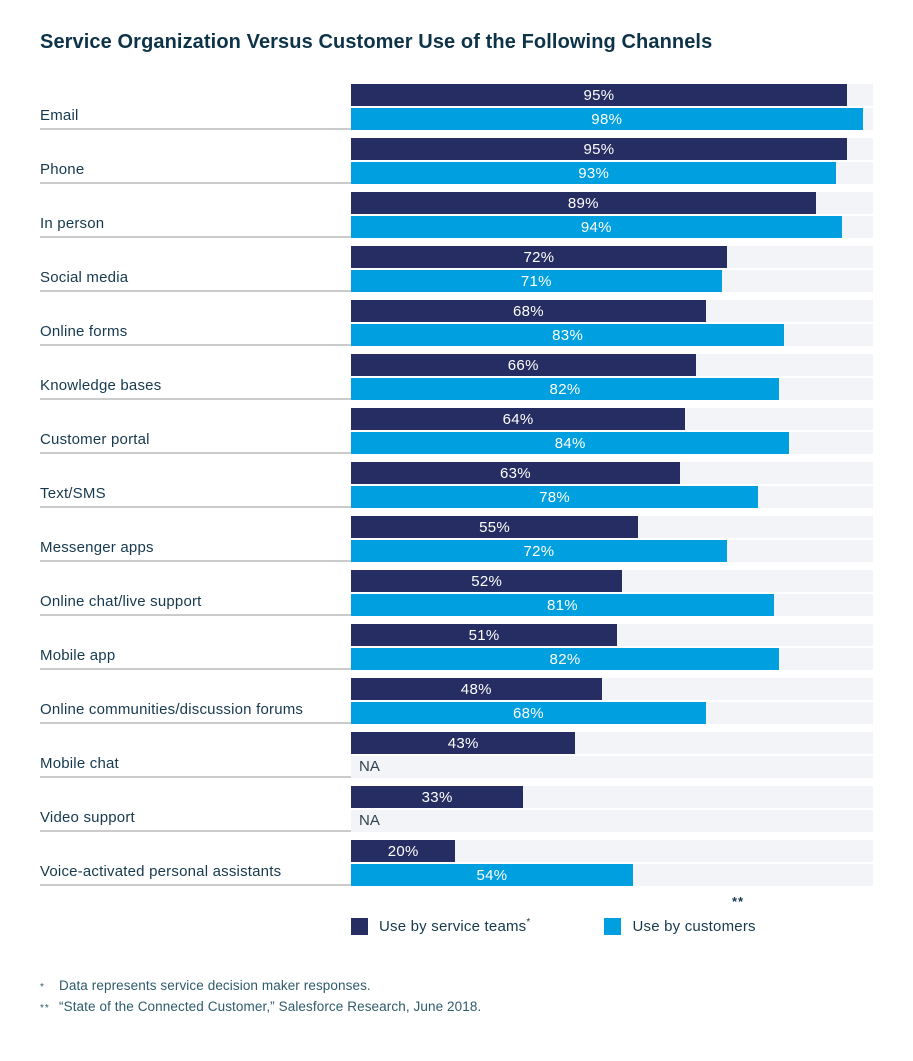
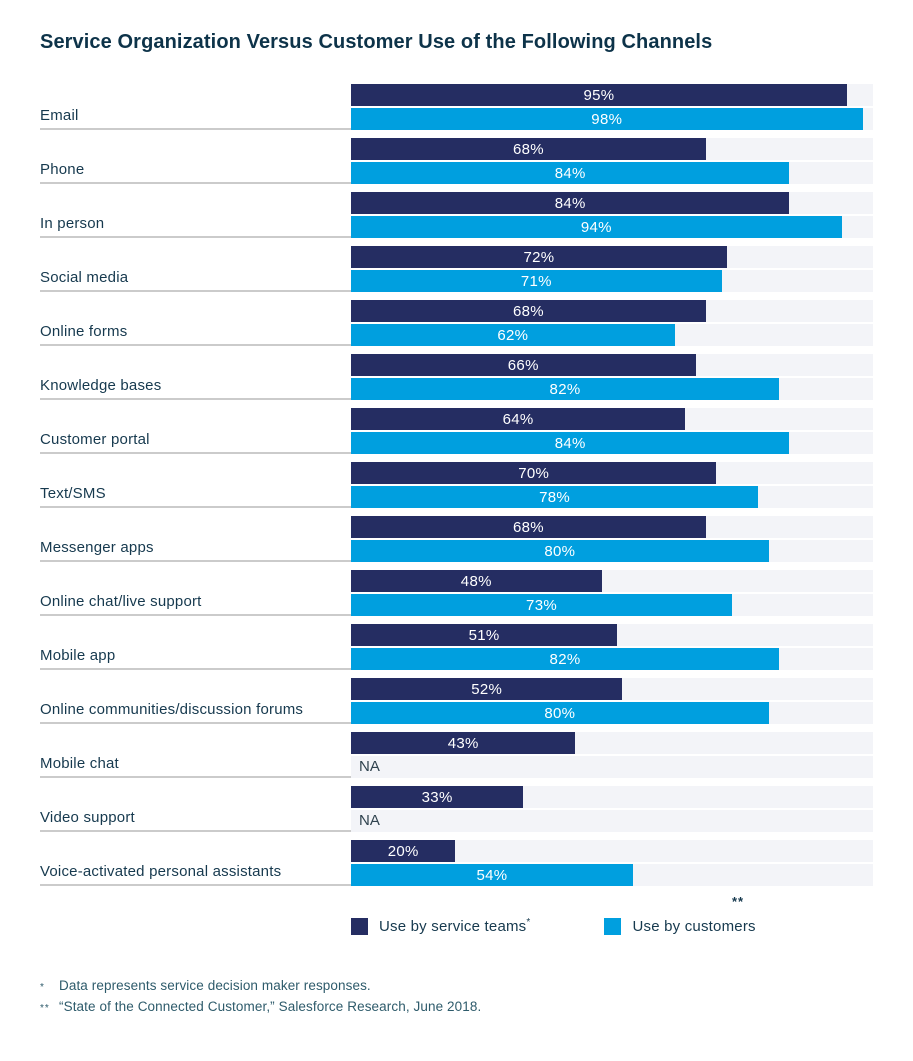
Use by service teams/Phone: 95% -> 68%
Use by customers/Phone: 93% -> 84%
Use by service teams/In person: 89% -> 84%
Use by customers/Online forms: 83% -> 62%
Use by service teams/Text/SMS: 63% -> 70%
Use by service teams/Messenger apps: 55% -> 68%
Use by customers/Messenger apps: 72% -> 80%
Use by service teams/Online chat/live support: 52% -> 48%
Use by customers/Online chat/live support: 81% -> 73%
Use by service teams/Online communities/discussion forums: 48% -> 52%
Use by customers/Online communities/discussion forums: 68% -> 80%
